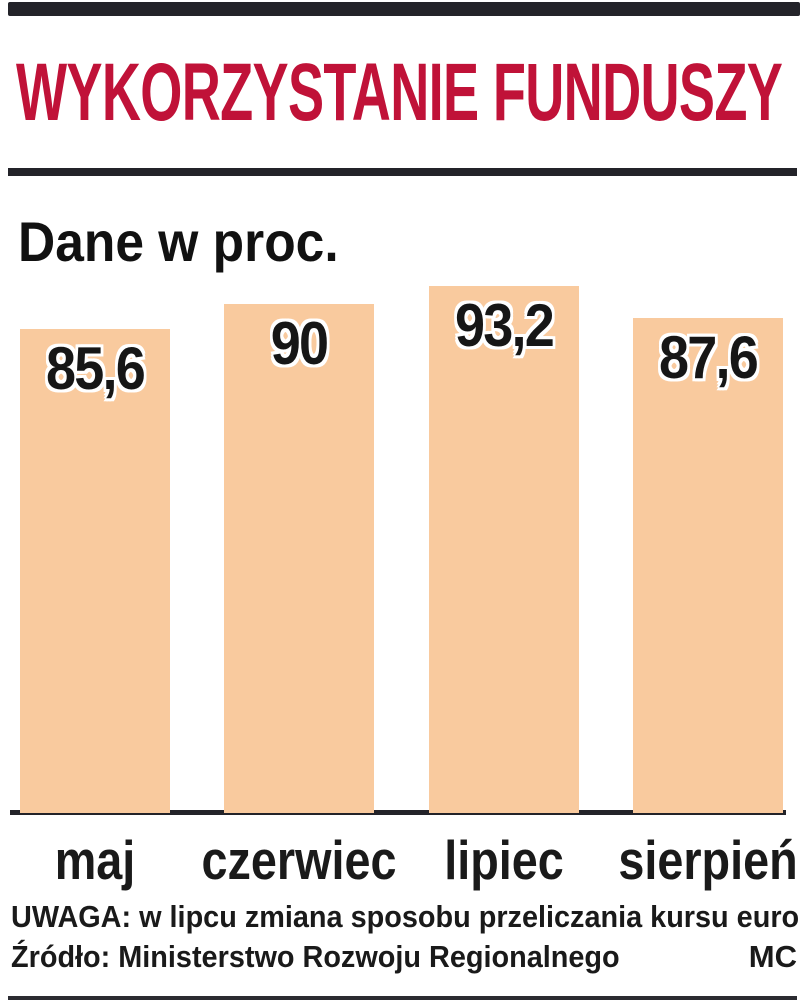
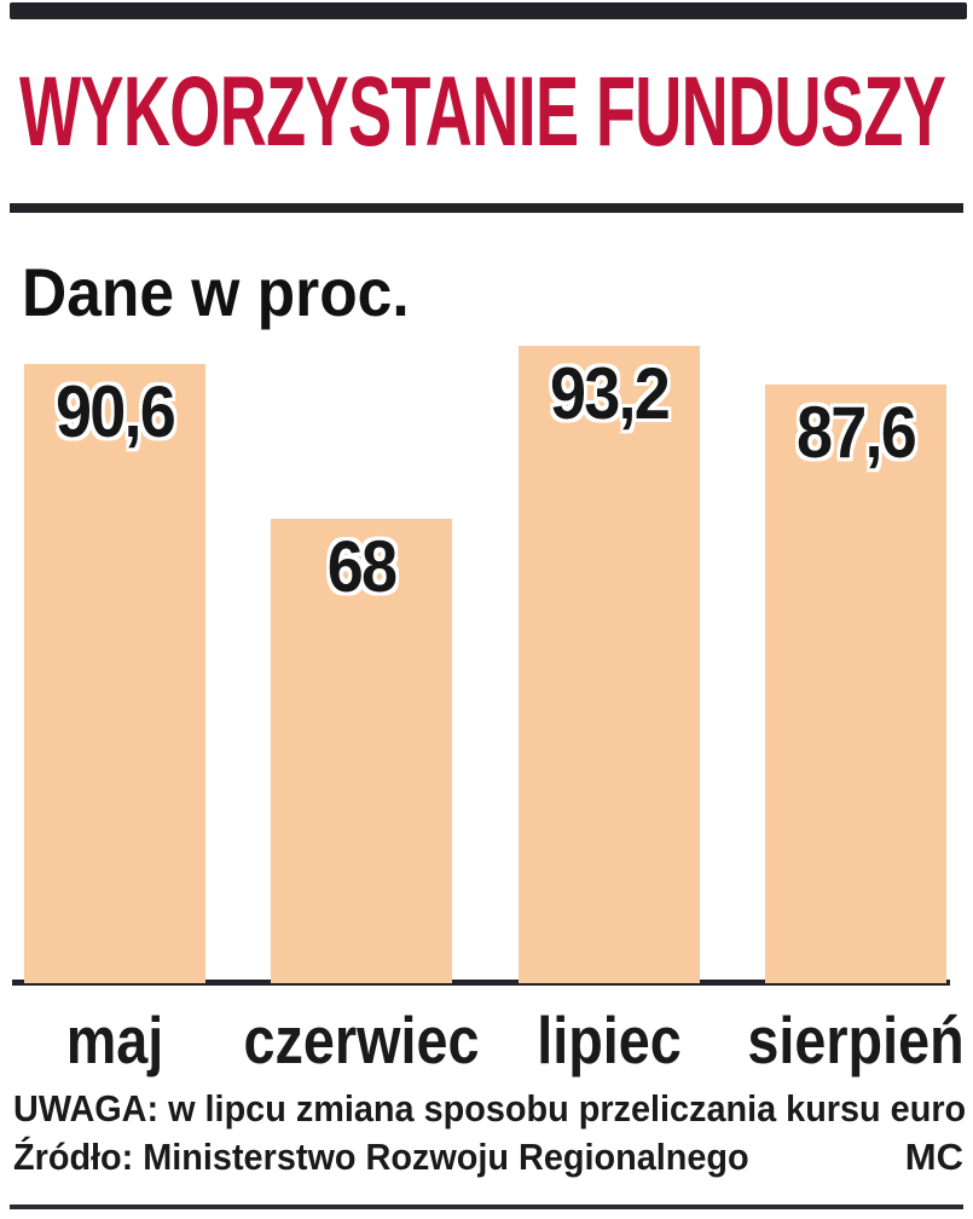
maj: 85,6 -> 90,6
czerwiec: 90 -> 68
